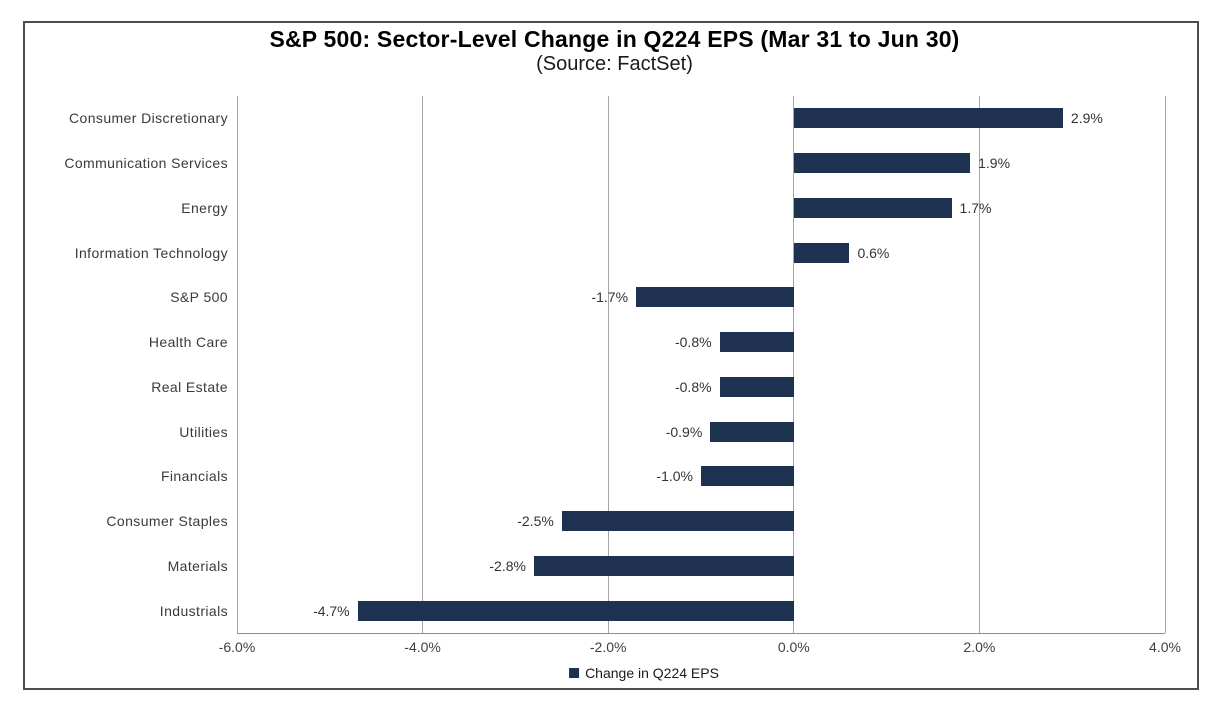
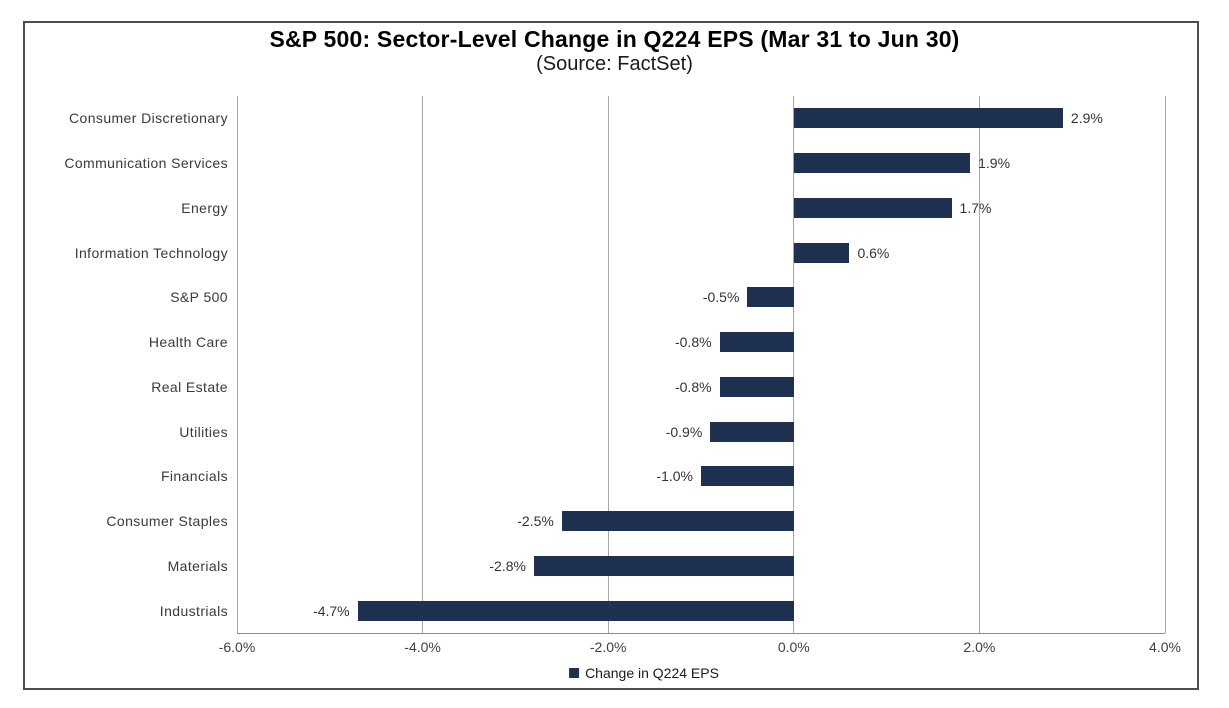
S&P 500: -1.7% -> -0.5%
